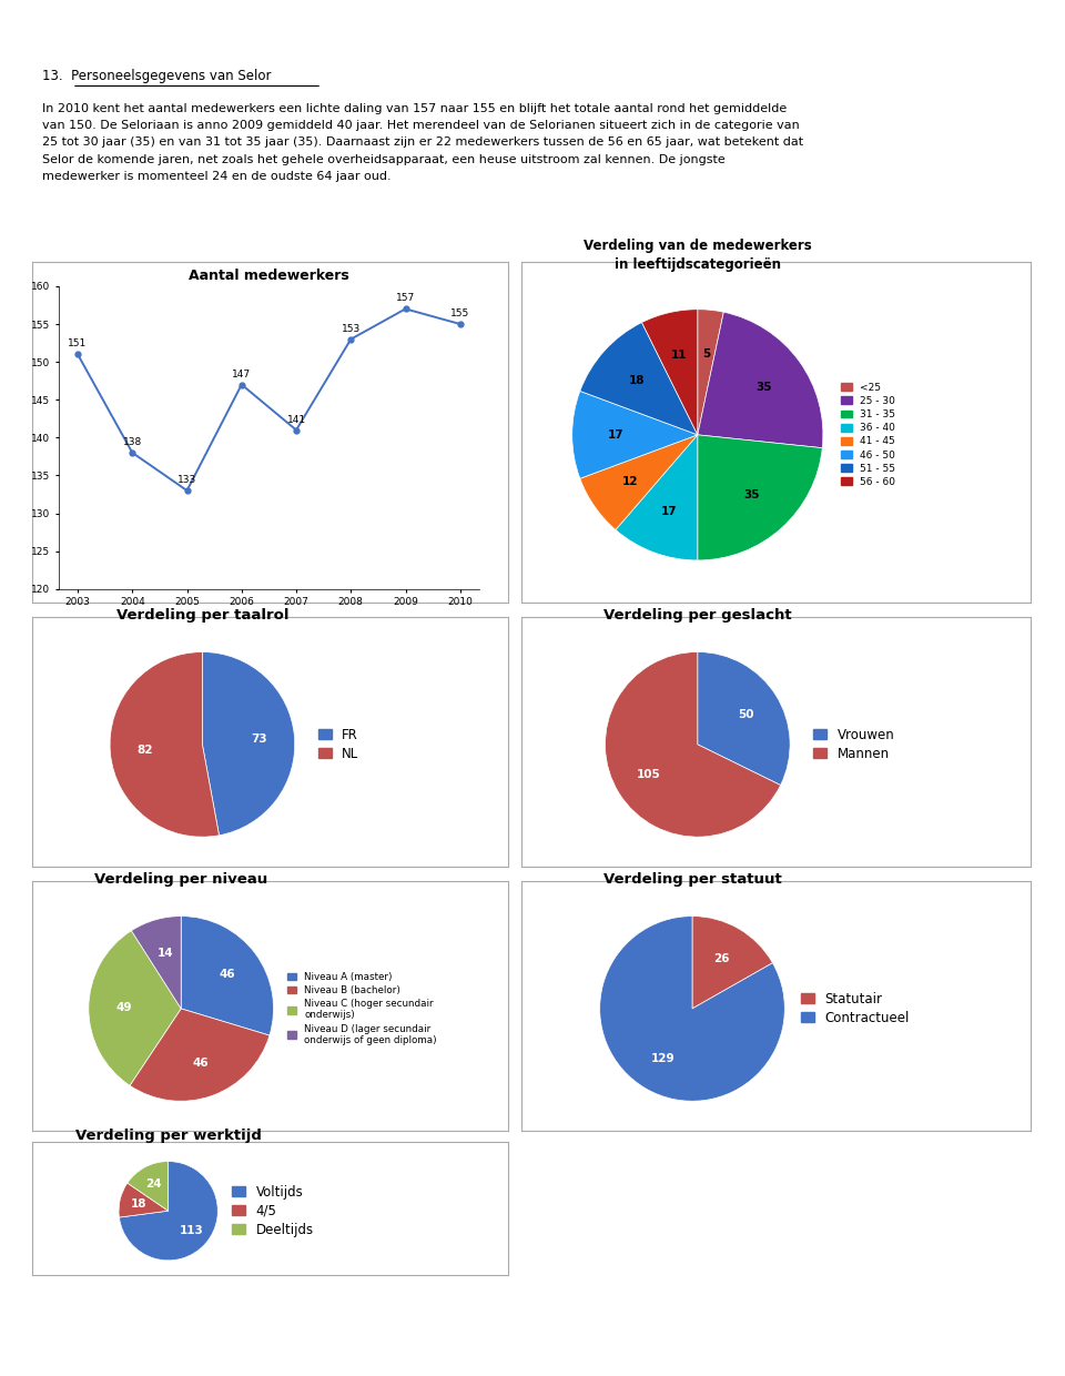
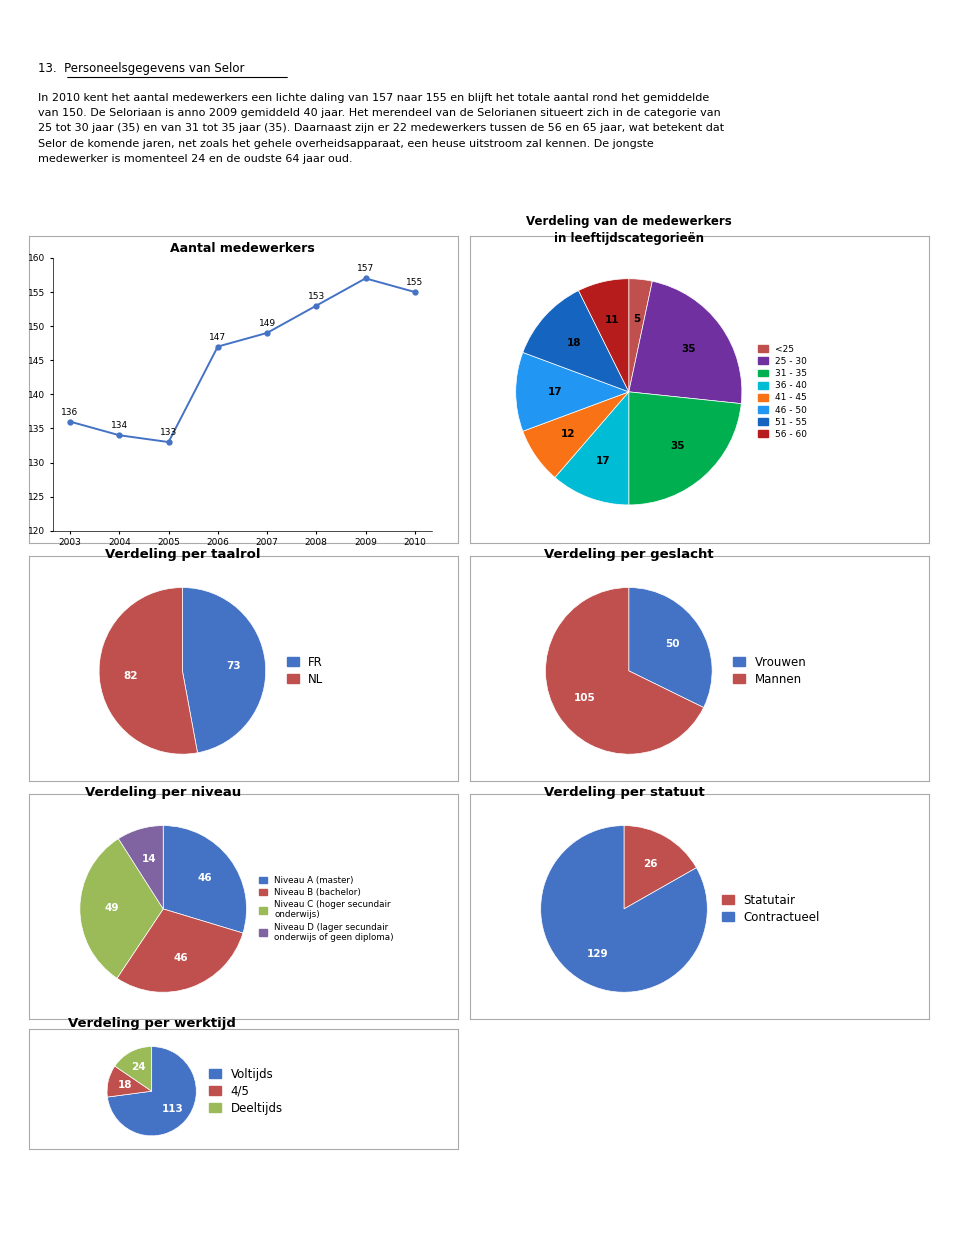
Aantal medewerkers/2003: 151 -> 136
Aantal medewerkers/2004: 138 -> 134
Aantal medewerkers/2007: 141 -> 149
